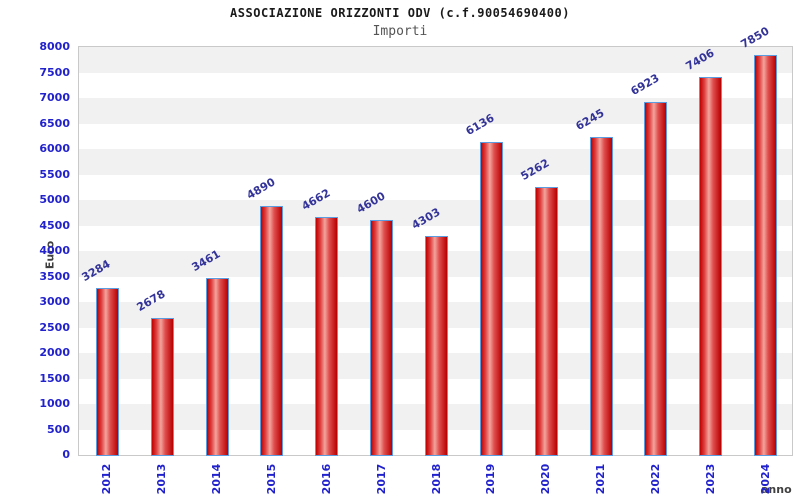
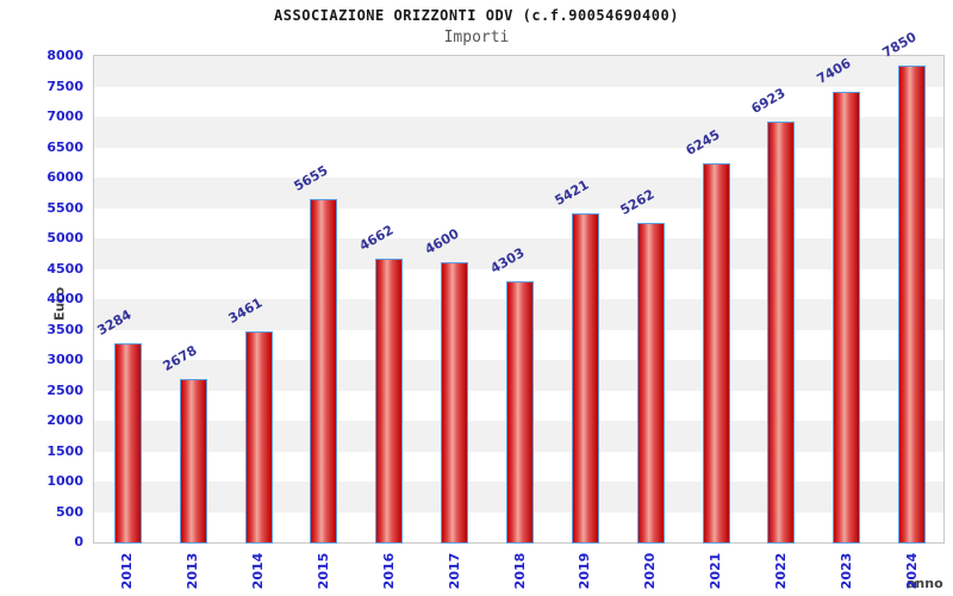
2015: 4890 -> 5655
2019: 6136 -> 5421
